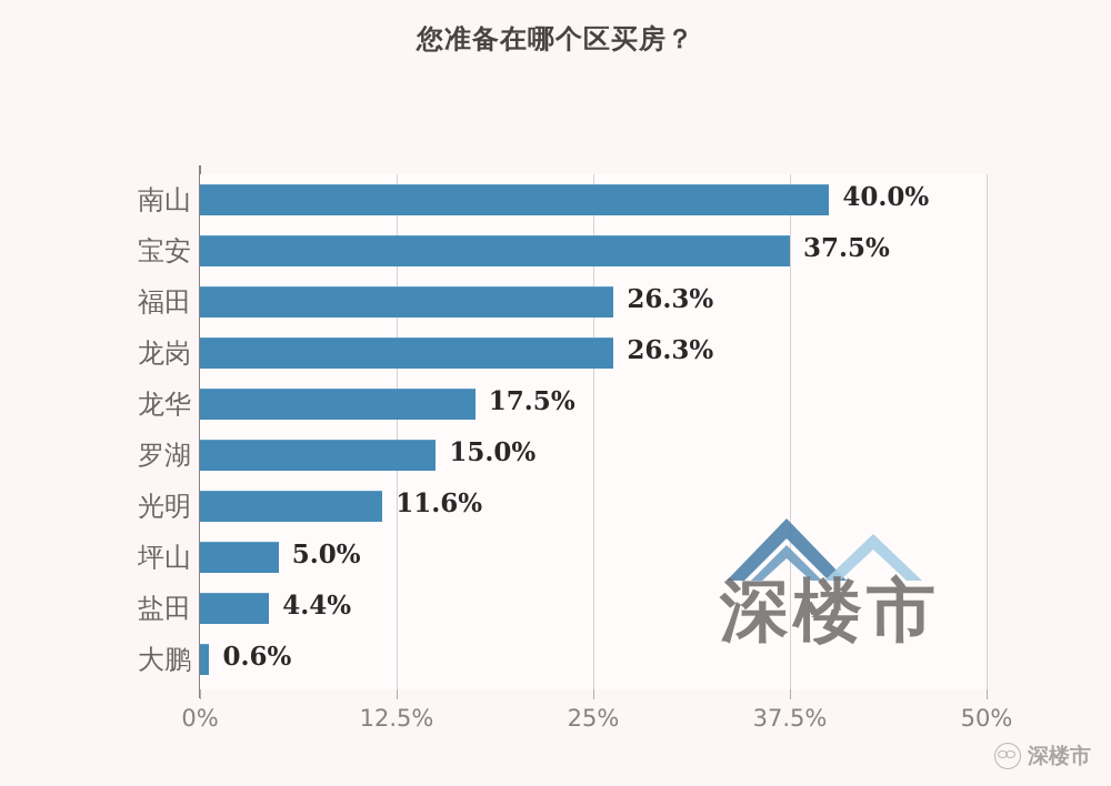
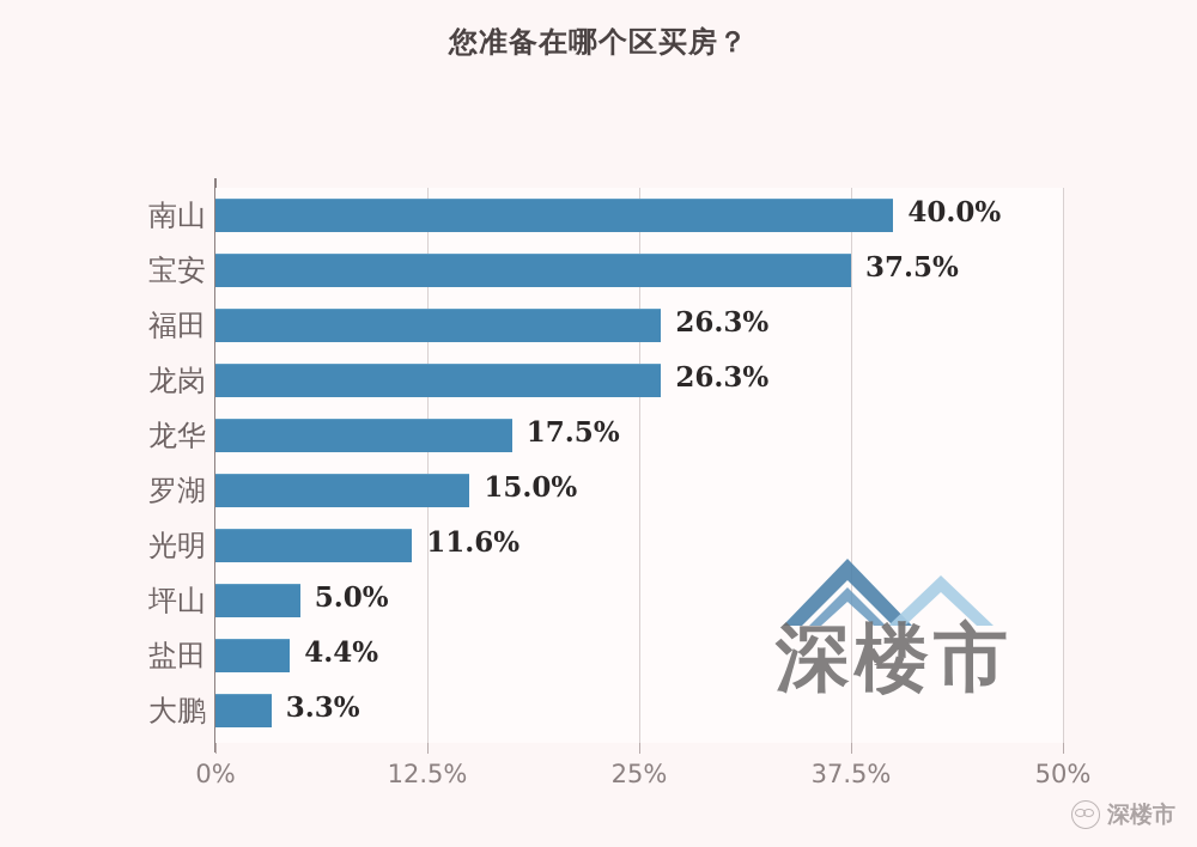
大鹏: 0.6% -> 3.3%
